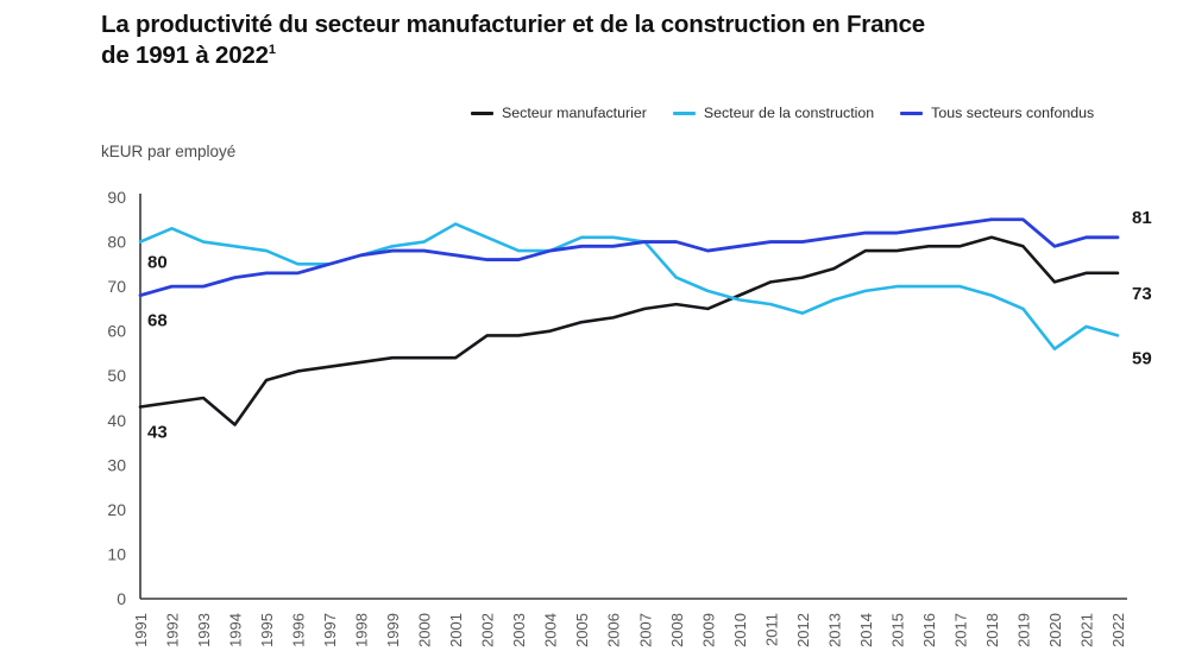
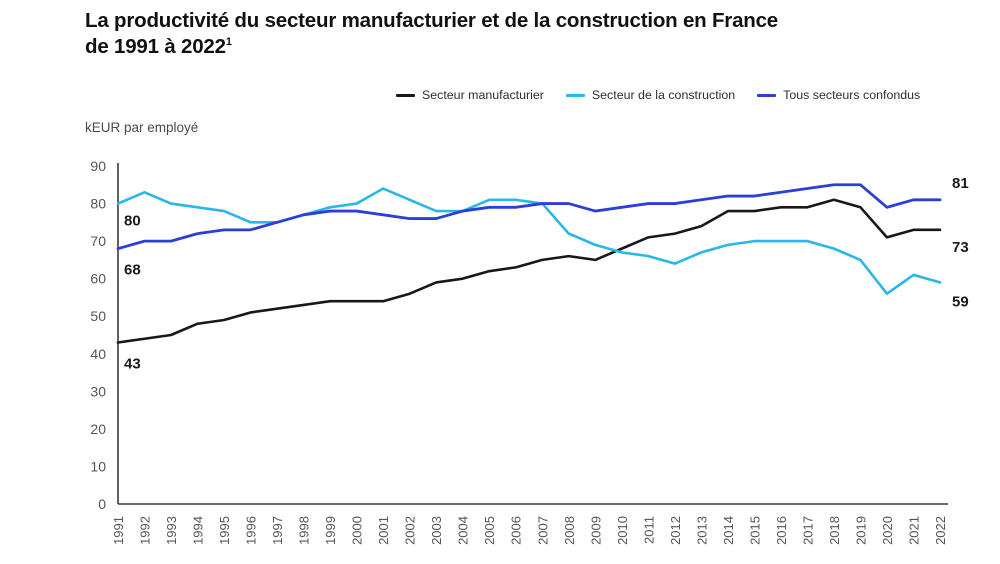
Secteur manufacturier/1994: 39 -> 48
Secteur manufacturier/2002: 59 -> 56
